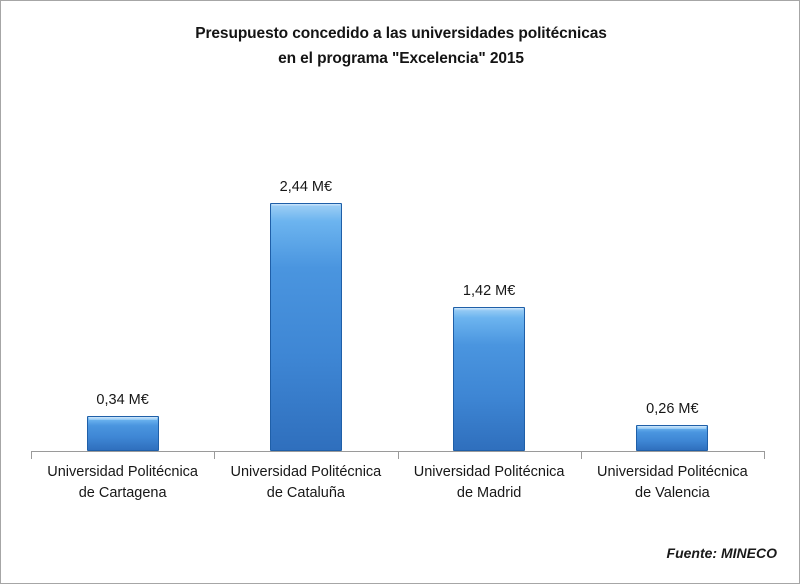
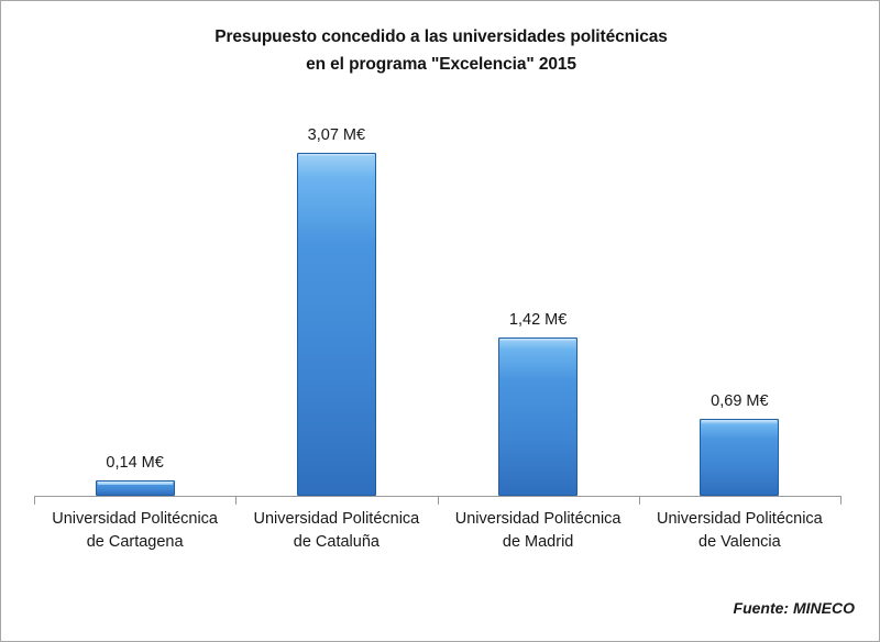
Universidad Politécnica de Cartagena: 0,34 -> 0,14
Universidad Politécnica de Cataluña: 2,44 -> 3,07
Universidad Politécnica de Valencia: 0,26 -> 0,69
